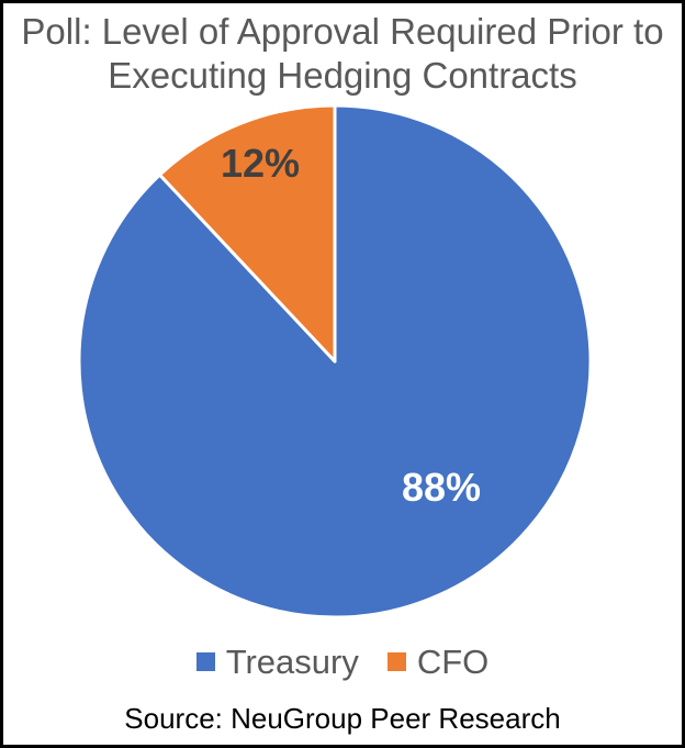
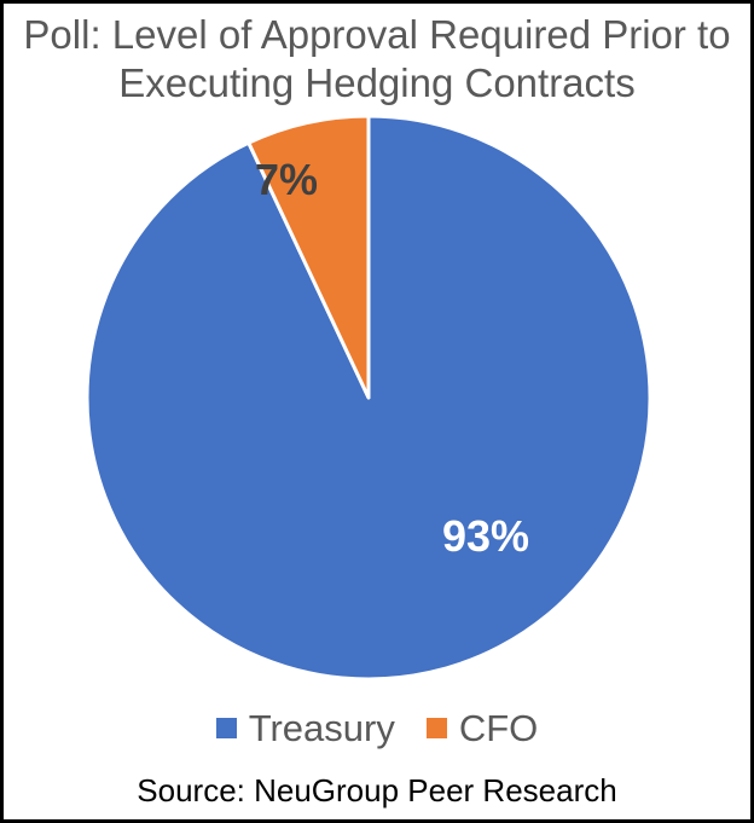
Treasury: 88% -> 93%
CFO: 12% -> 7%
